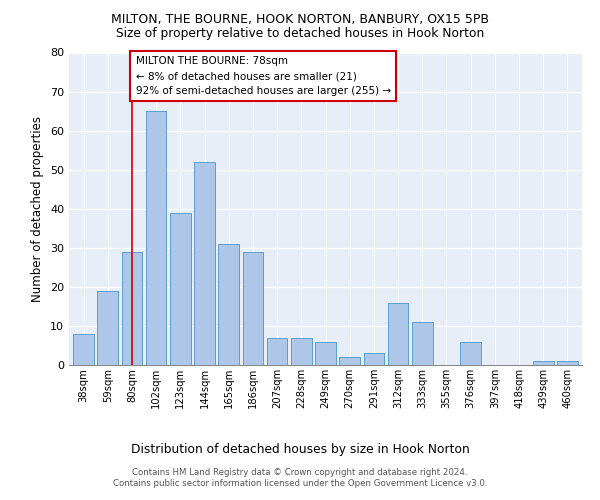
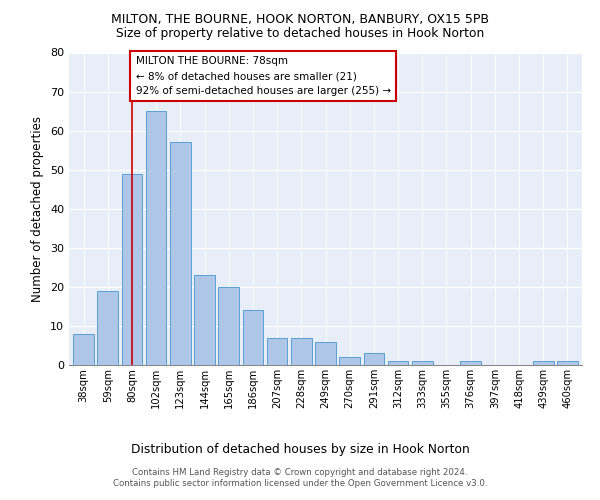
80sqm: 29 -> 49
123sqm: 39 -> 57
144sqm: 52 -> 23
165sqm: 31 -> 20
186sqm: 29 -> 14
312sqm: 16 -> 1
333sqm: 11 -> 1
376sqm: 6 -> 1
